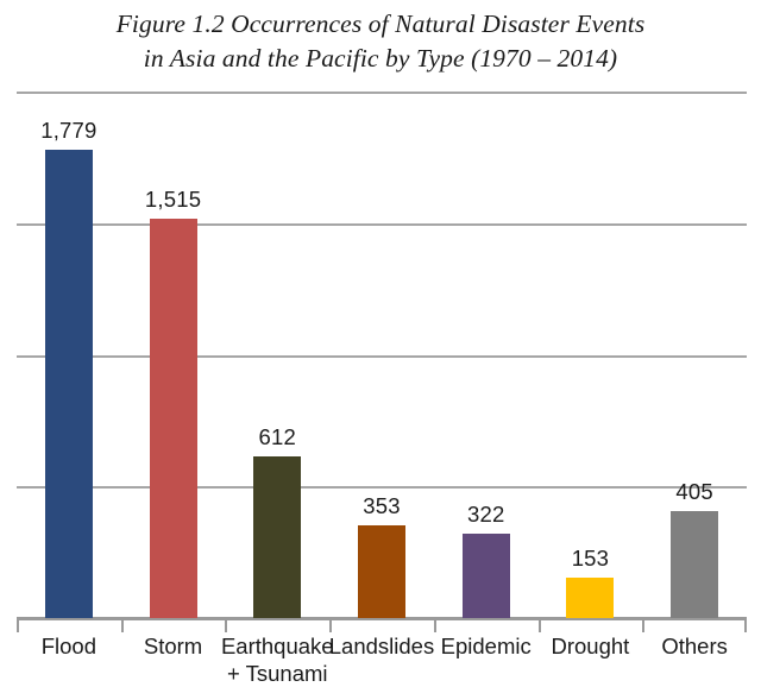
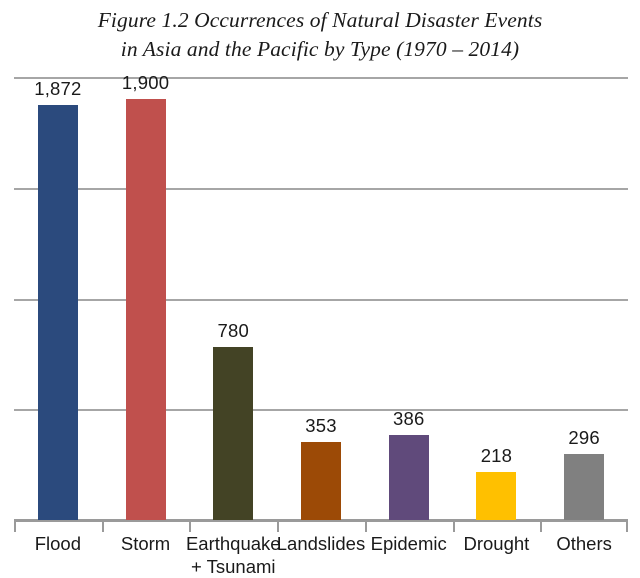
Flood: 1,779 -> 1,872
Storm: 1,515 -> 1,900
Earthquake + Tsunami: 612 -> 780
Epidemic: 322 -> 386
Drought: 153 -> 218
Others: 405 -> 296
